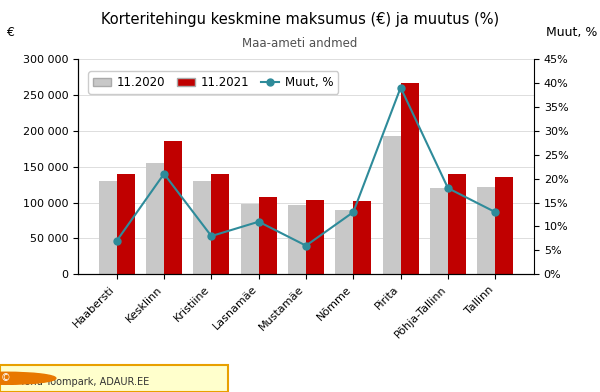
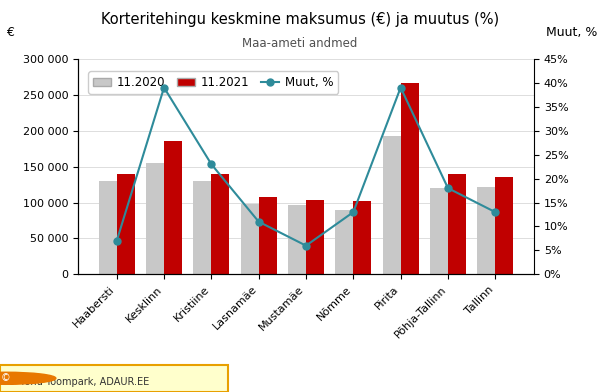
Muut, %/Kesklinn: 21% -> 39%
Muut, %/Kristiine: 8% -> 23%
